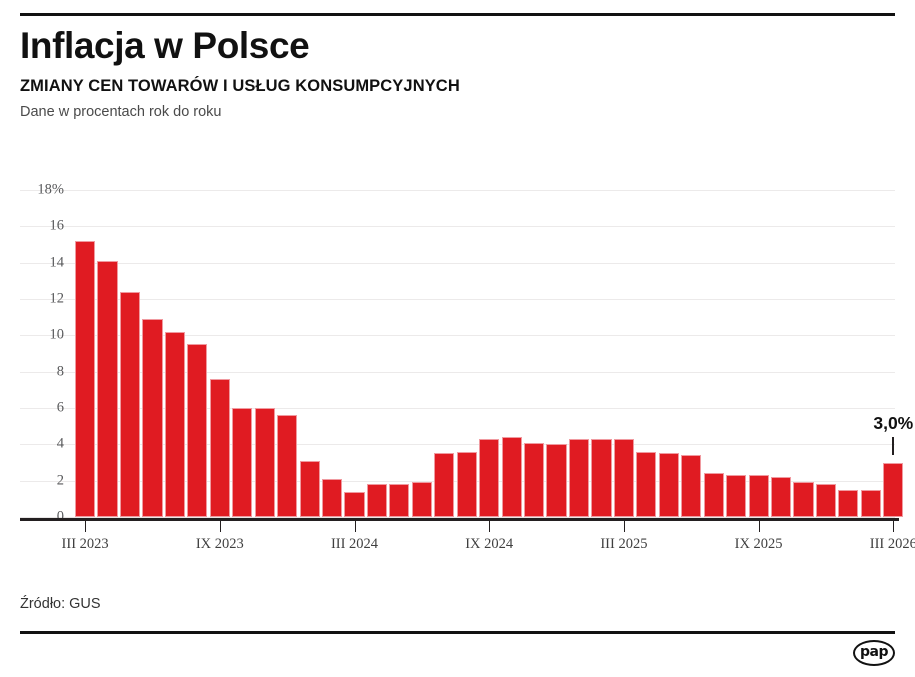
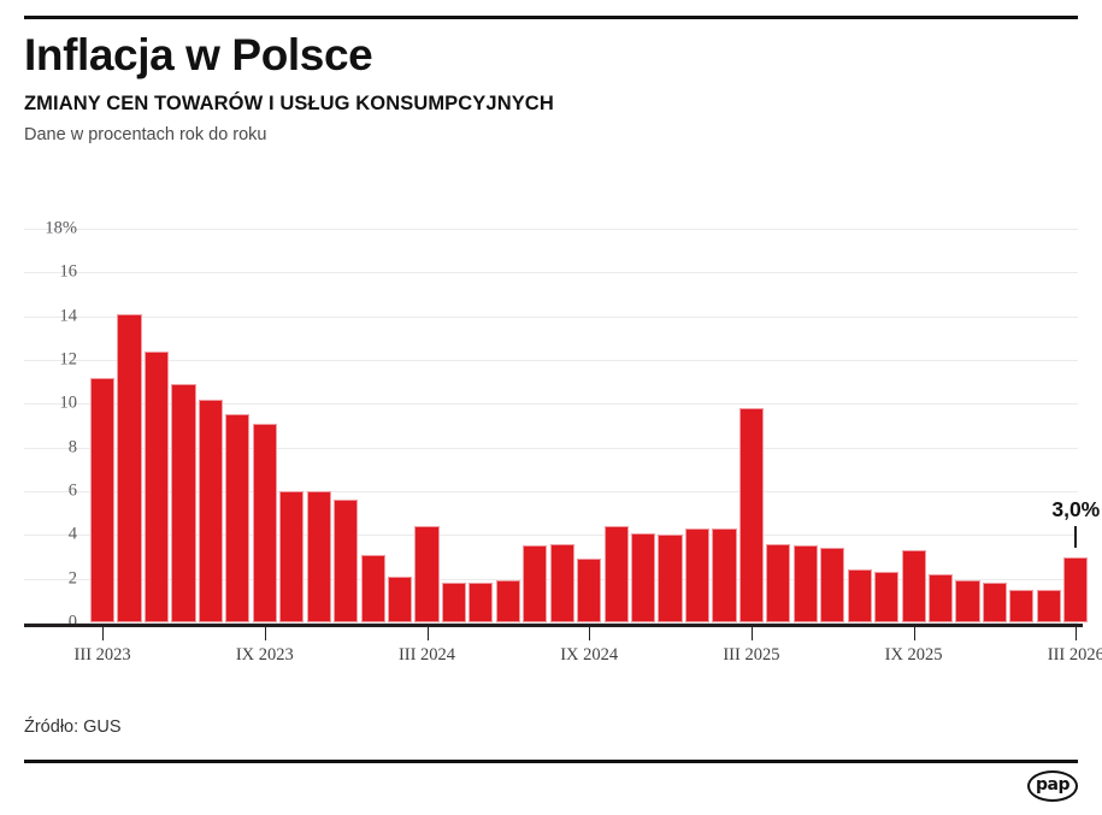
III 2023: 15.2% -> 11.2%
IX 2023: 7.6% -> 9.1%
III 2024: 1.4% -> 4.4%
IX 2024: 4.3% -> 2.9%
III 2025: 4.3% -> 9.8%
IX 2025: 2.3% -> 3.3%
